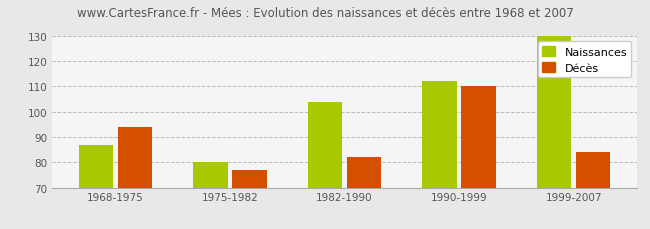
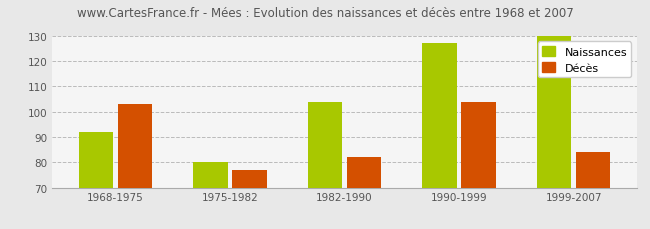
Naissances/1968-1975: 87 -> 92
Décès/1968-1975: 94 -> 103
Naissances/1990-1999: 112 -> 127
Décès/1990-1999: 110 -> 104
